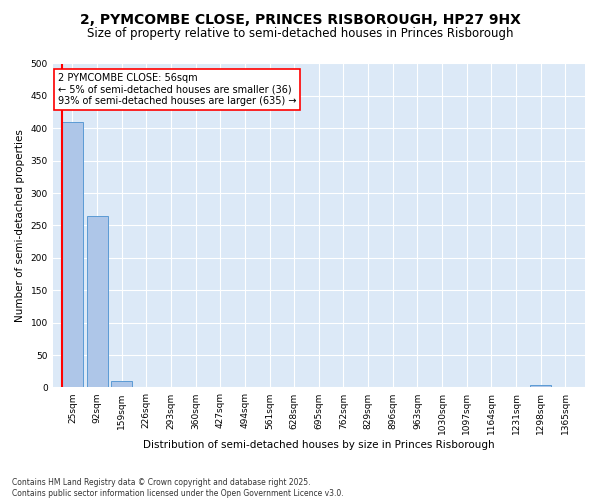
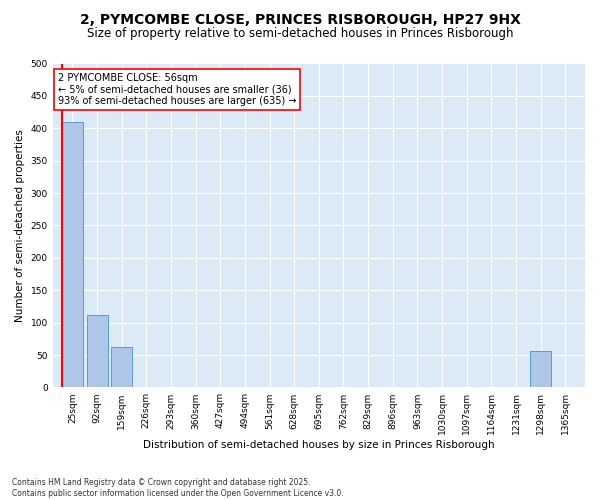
92sqm: 265 -> 112
159sqm: 10 -> 62
1298sqm: 4 -> 56
